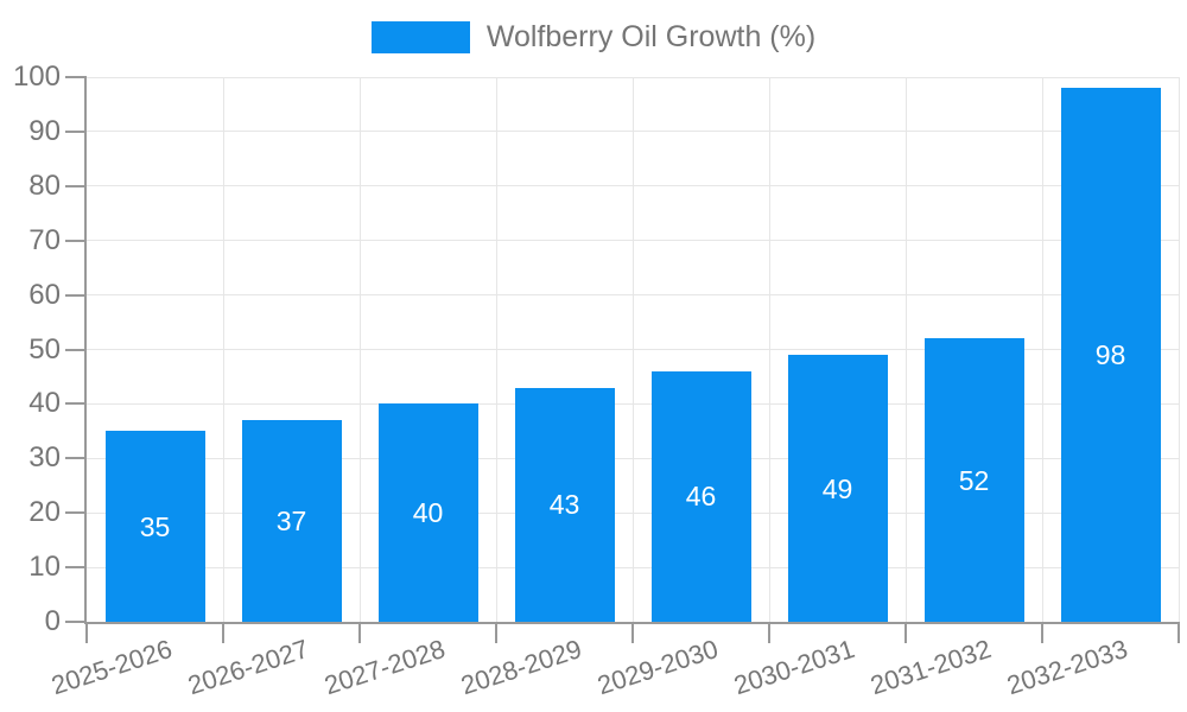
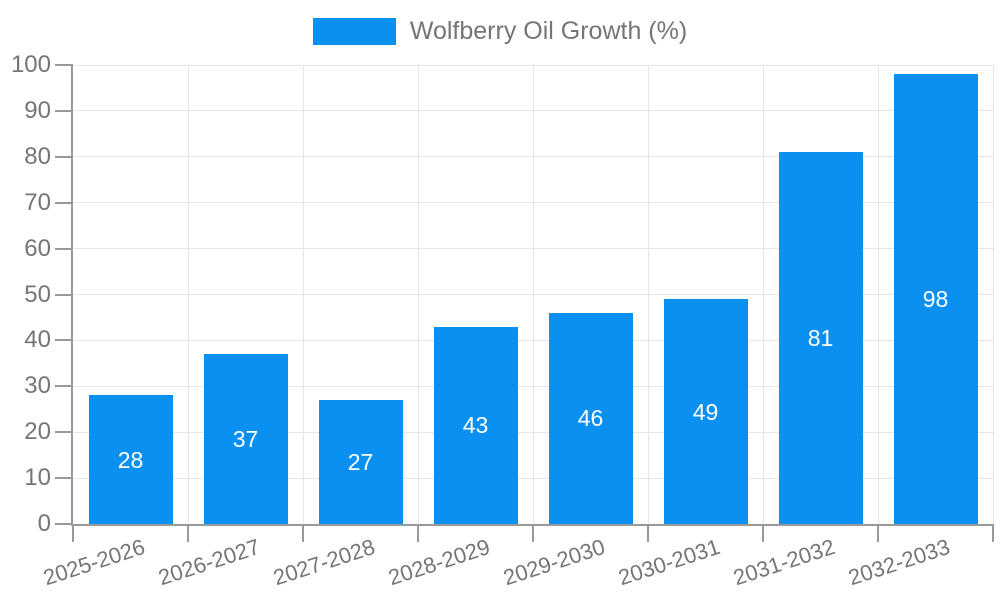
2025-2026: 35 -> 28
2027-2028: 40 -> 27
2031-2032: 52 -> 81
